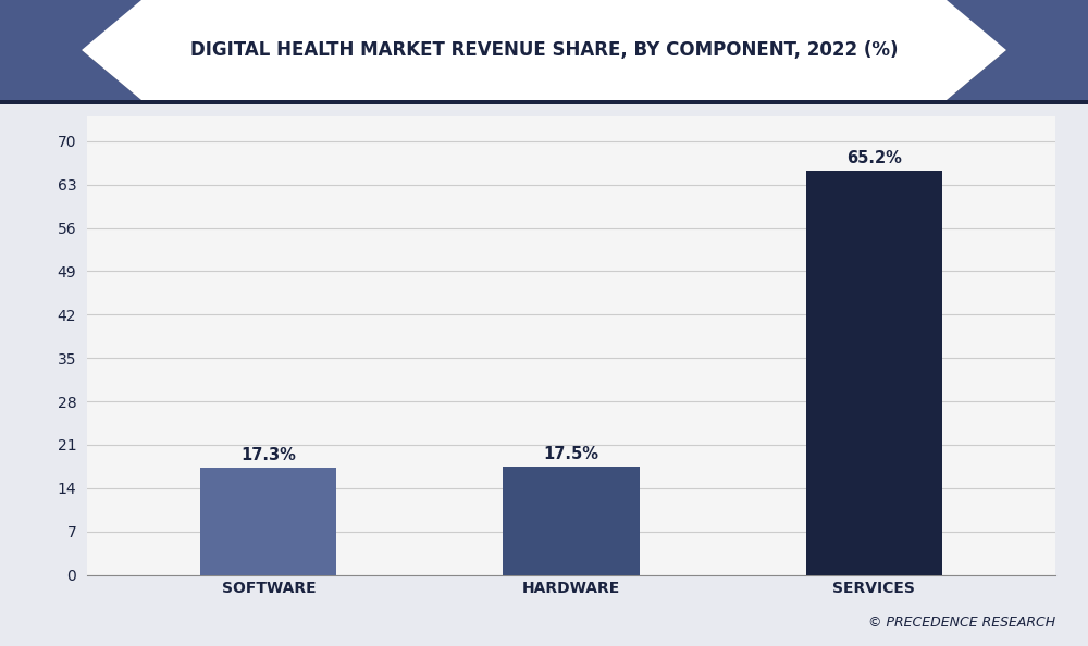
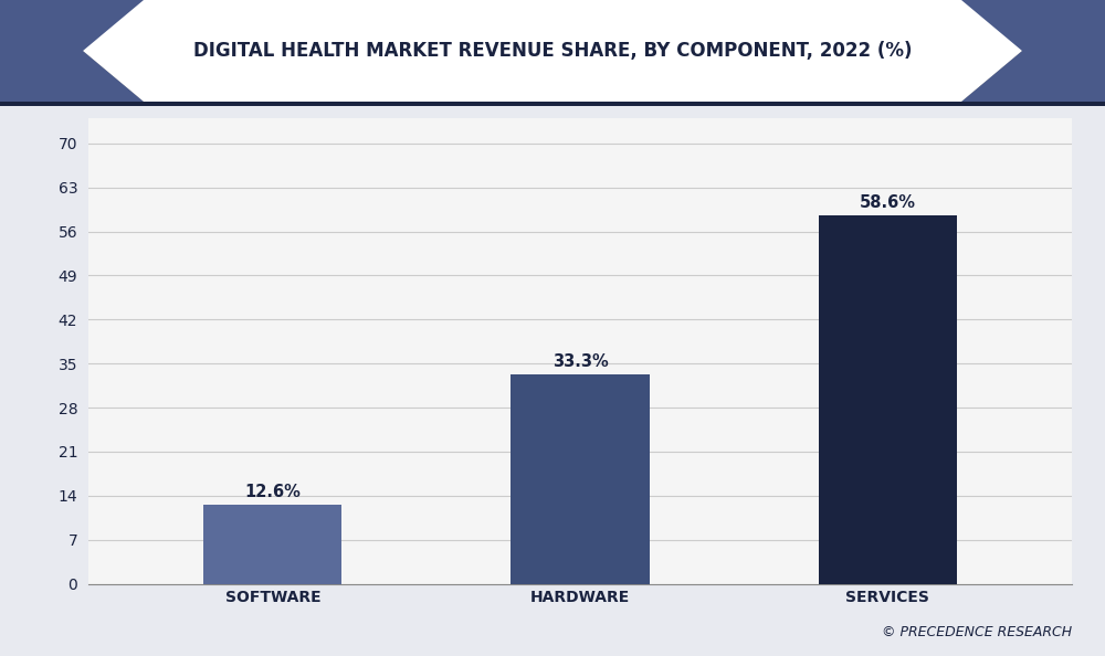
SOFTWARE: 17.3% -> 12.6%
HARDWARE: 17.5% -> 33.3%
SERVICES: 65.2% -> 58.6%
